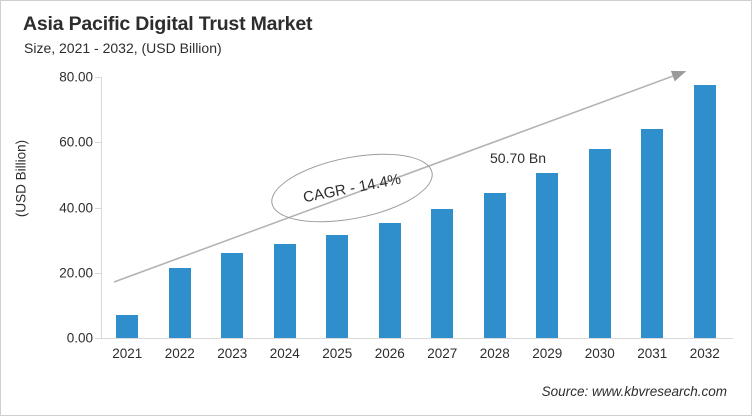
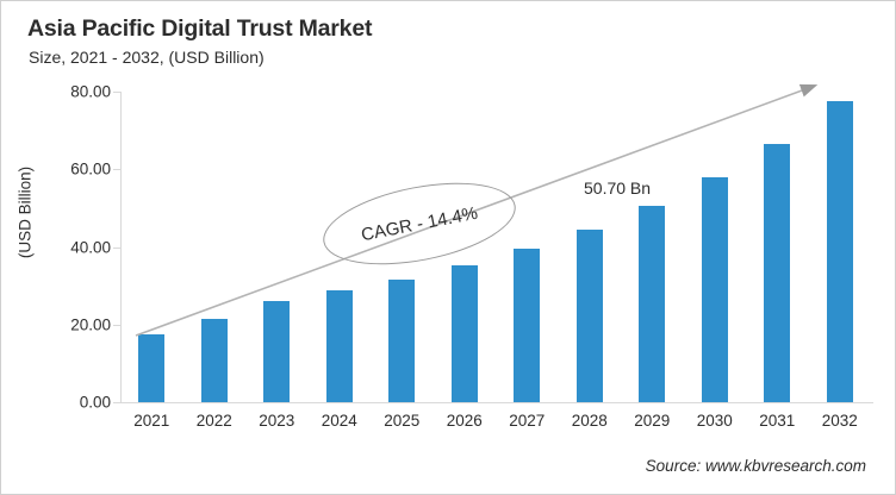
2021: 7 -> 18
2031: 64 -> 67
